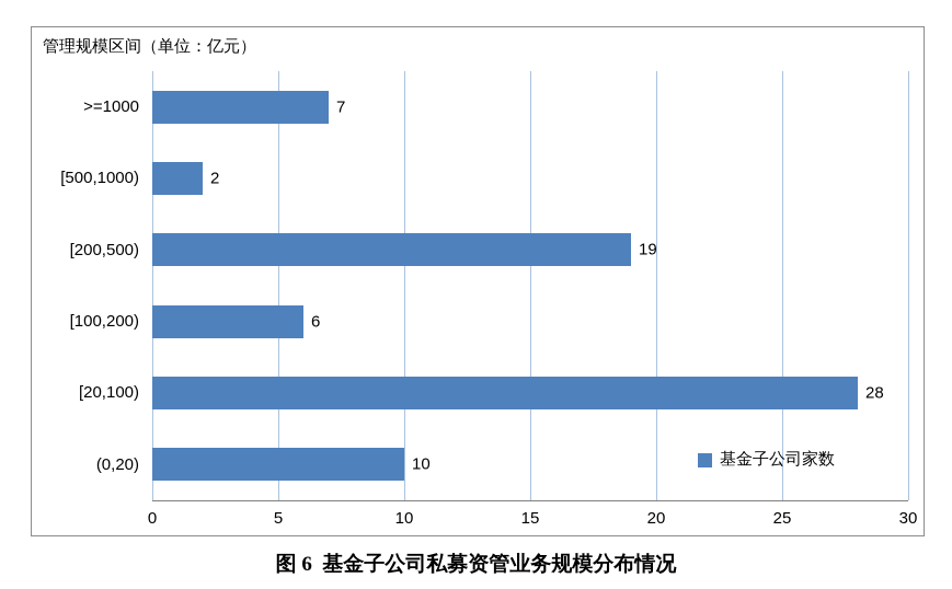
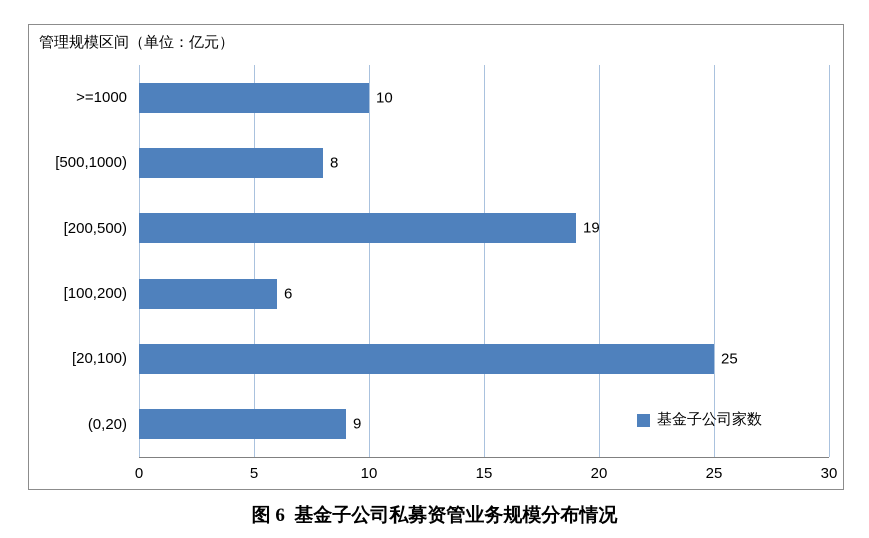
>=1000: 7 -> 10
[500,1000): 2 -> 8
[20,100): 28 -> 25
(0,20): 10 -> 9
